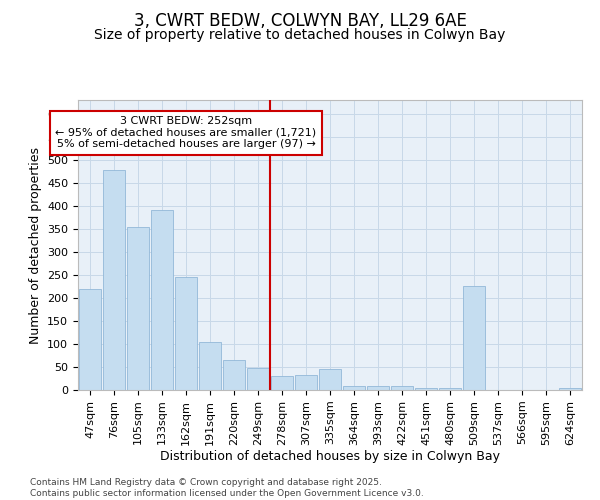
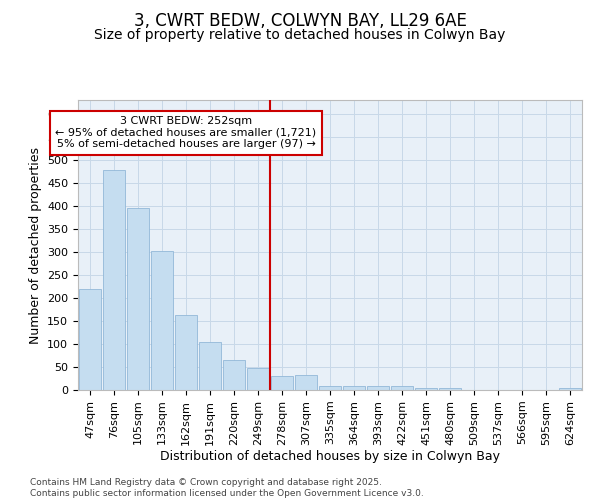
105sqm: 355 -> 395
133sqm: 390 -> 302
162sqm: 245 -> 163
335sqm: 45 -> 9
509sqm: 225 -> 1
